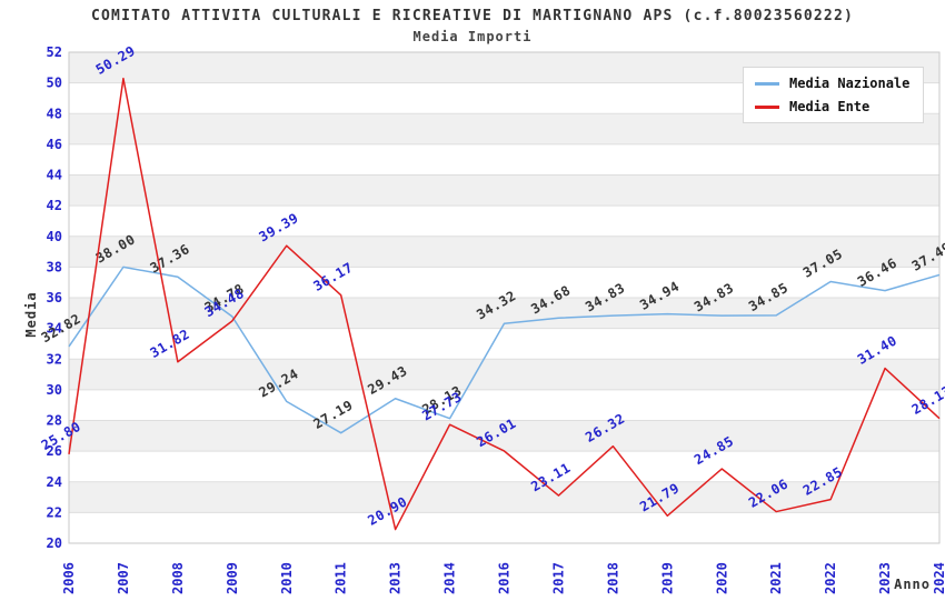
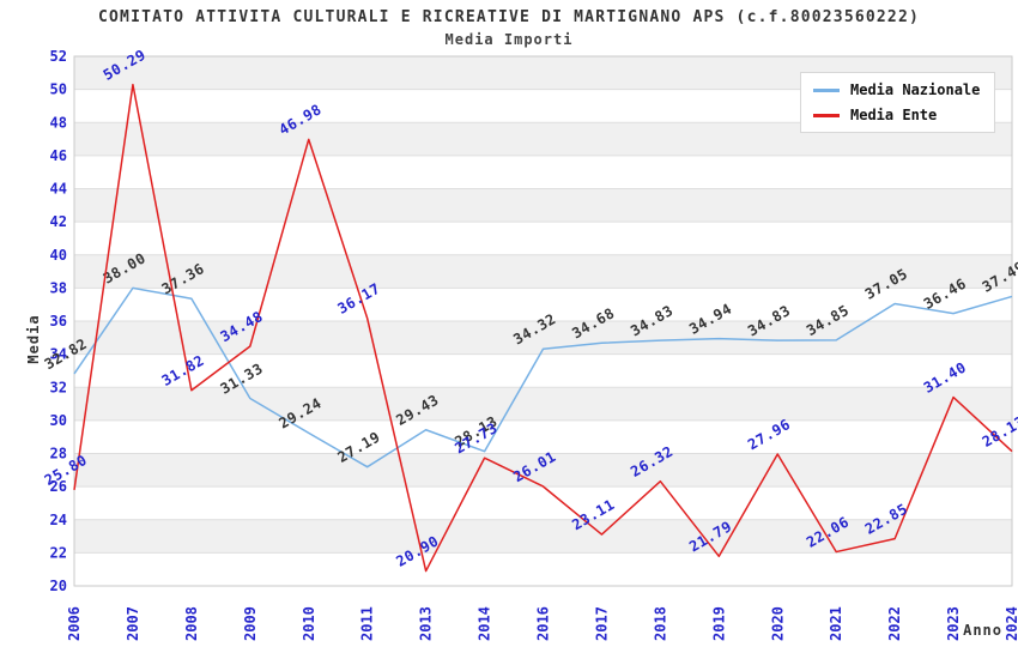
Media Nazionale/2009: 34.78 -> 31.33
Media Ente/2010: 39.39 -> 46.98
Media Ente/2020: 24.85 -> 27.96
